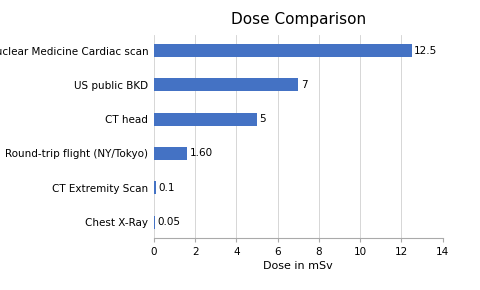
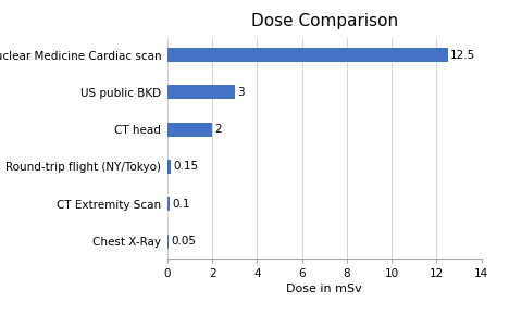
US public BKD: 7 -> 3
CT head: 5 -> 2
Round-trip flight (NY/Tokyo): 1.60 -> 0.15
